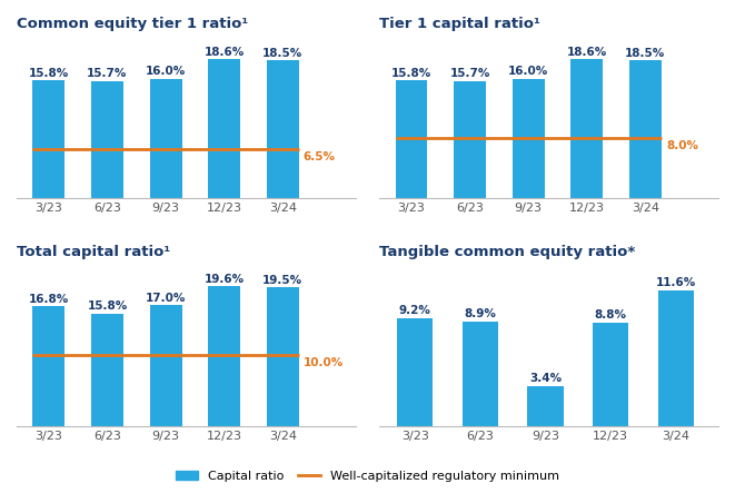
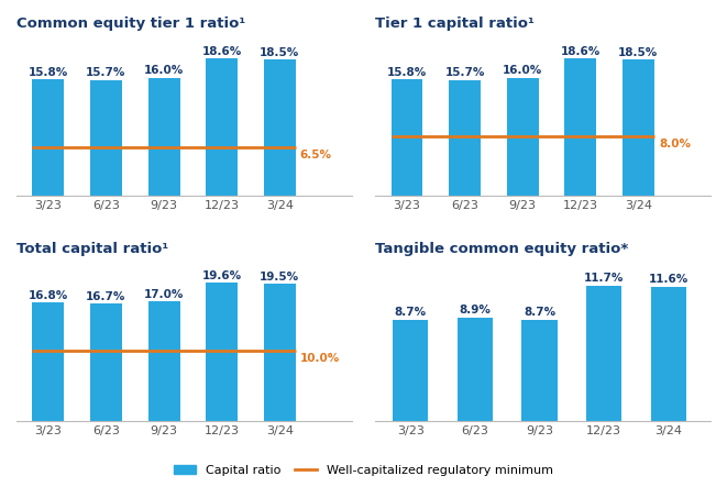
Total capital ratio¹/6/23: 15.8% -> 16.7%
Tangible common equity ratio*/3/23: 9.2% -> 8.7%
Tangible common equity ratio*/9/23: 3.4% -> 8.7%
Tangible common equity ratio*/12/23: 8.8% -> 11.7%
